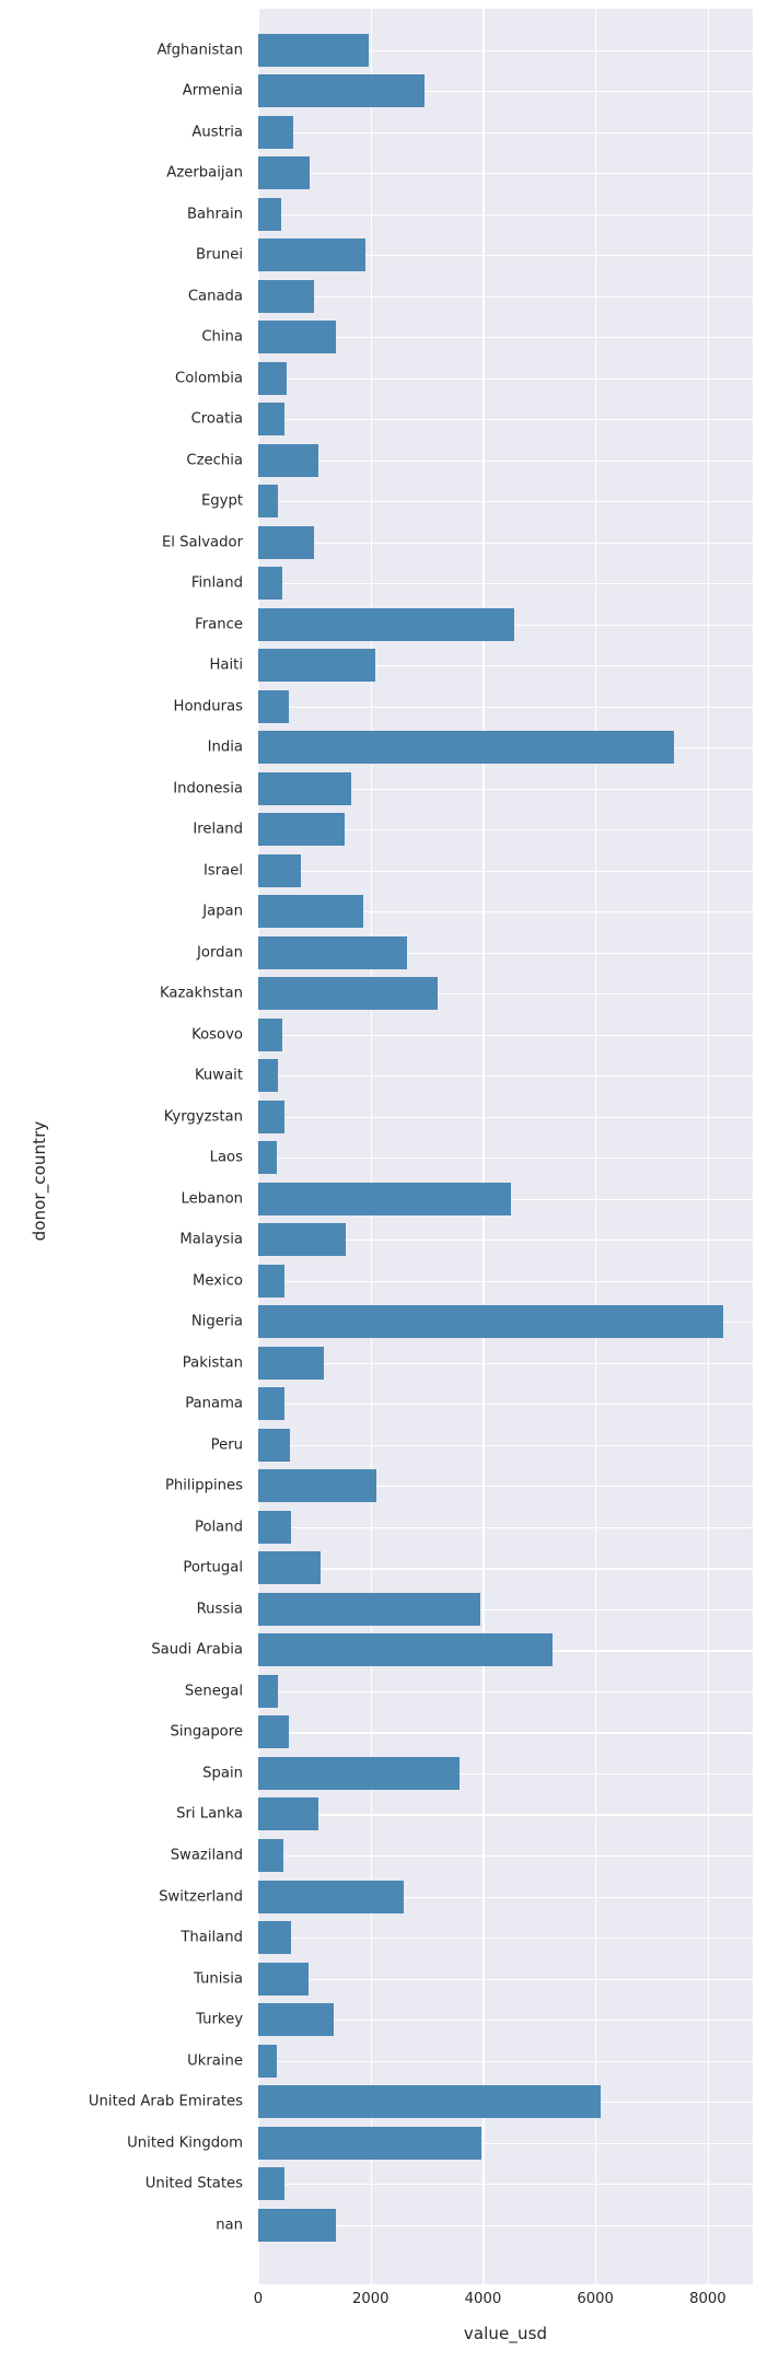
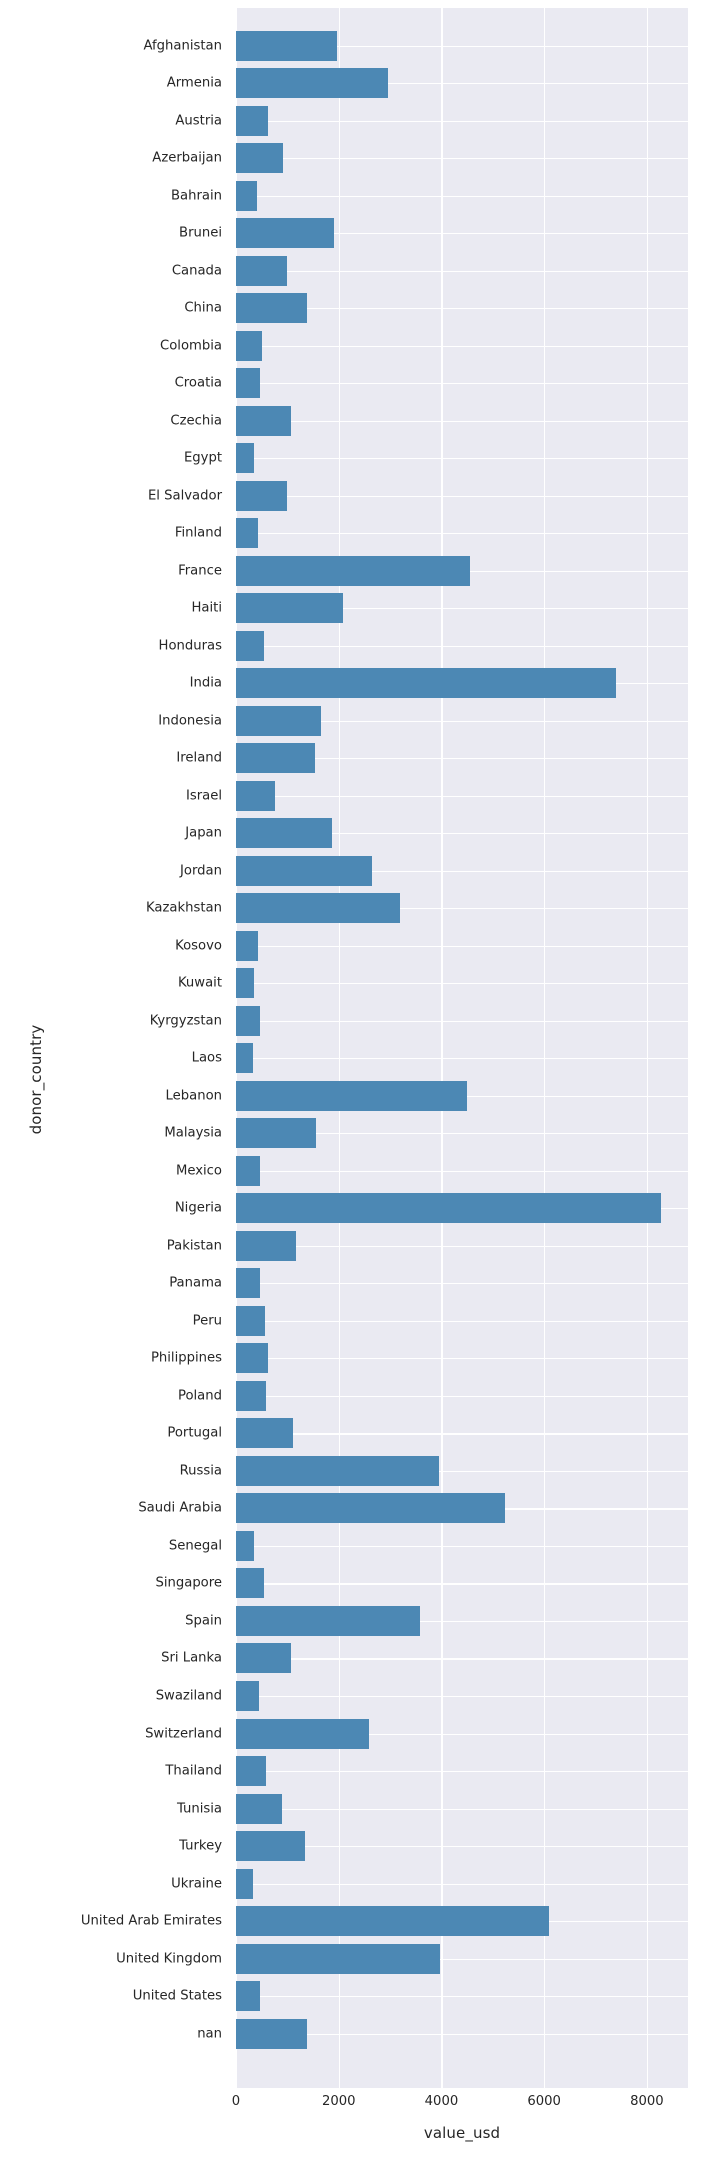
Philippines: 2100 -> 600
